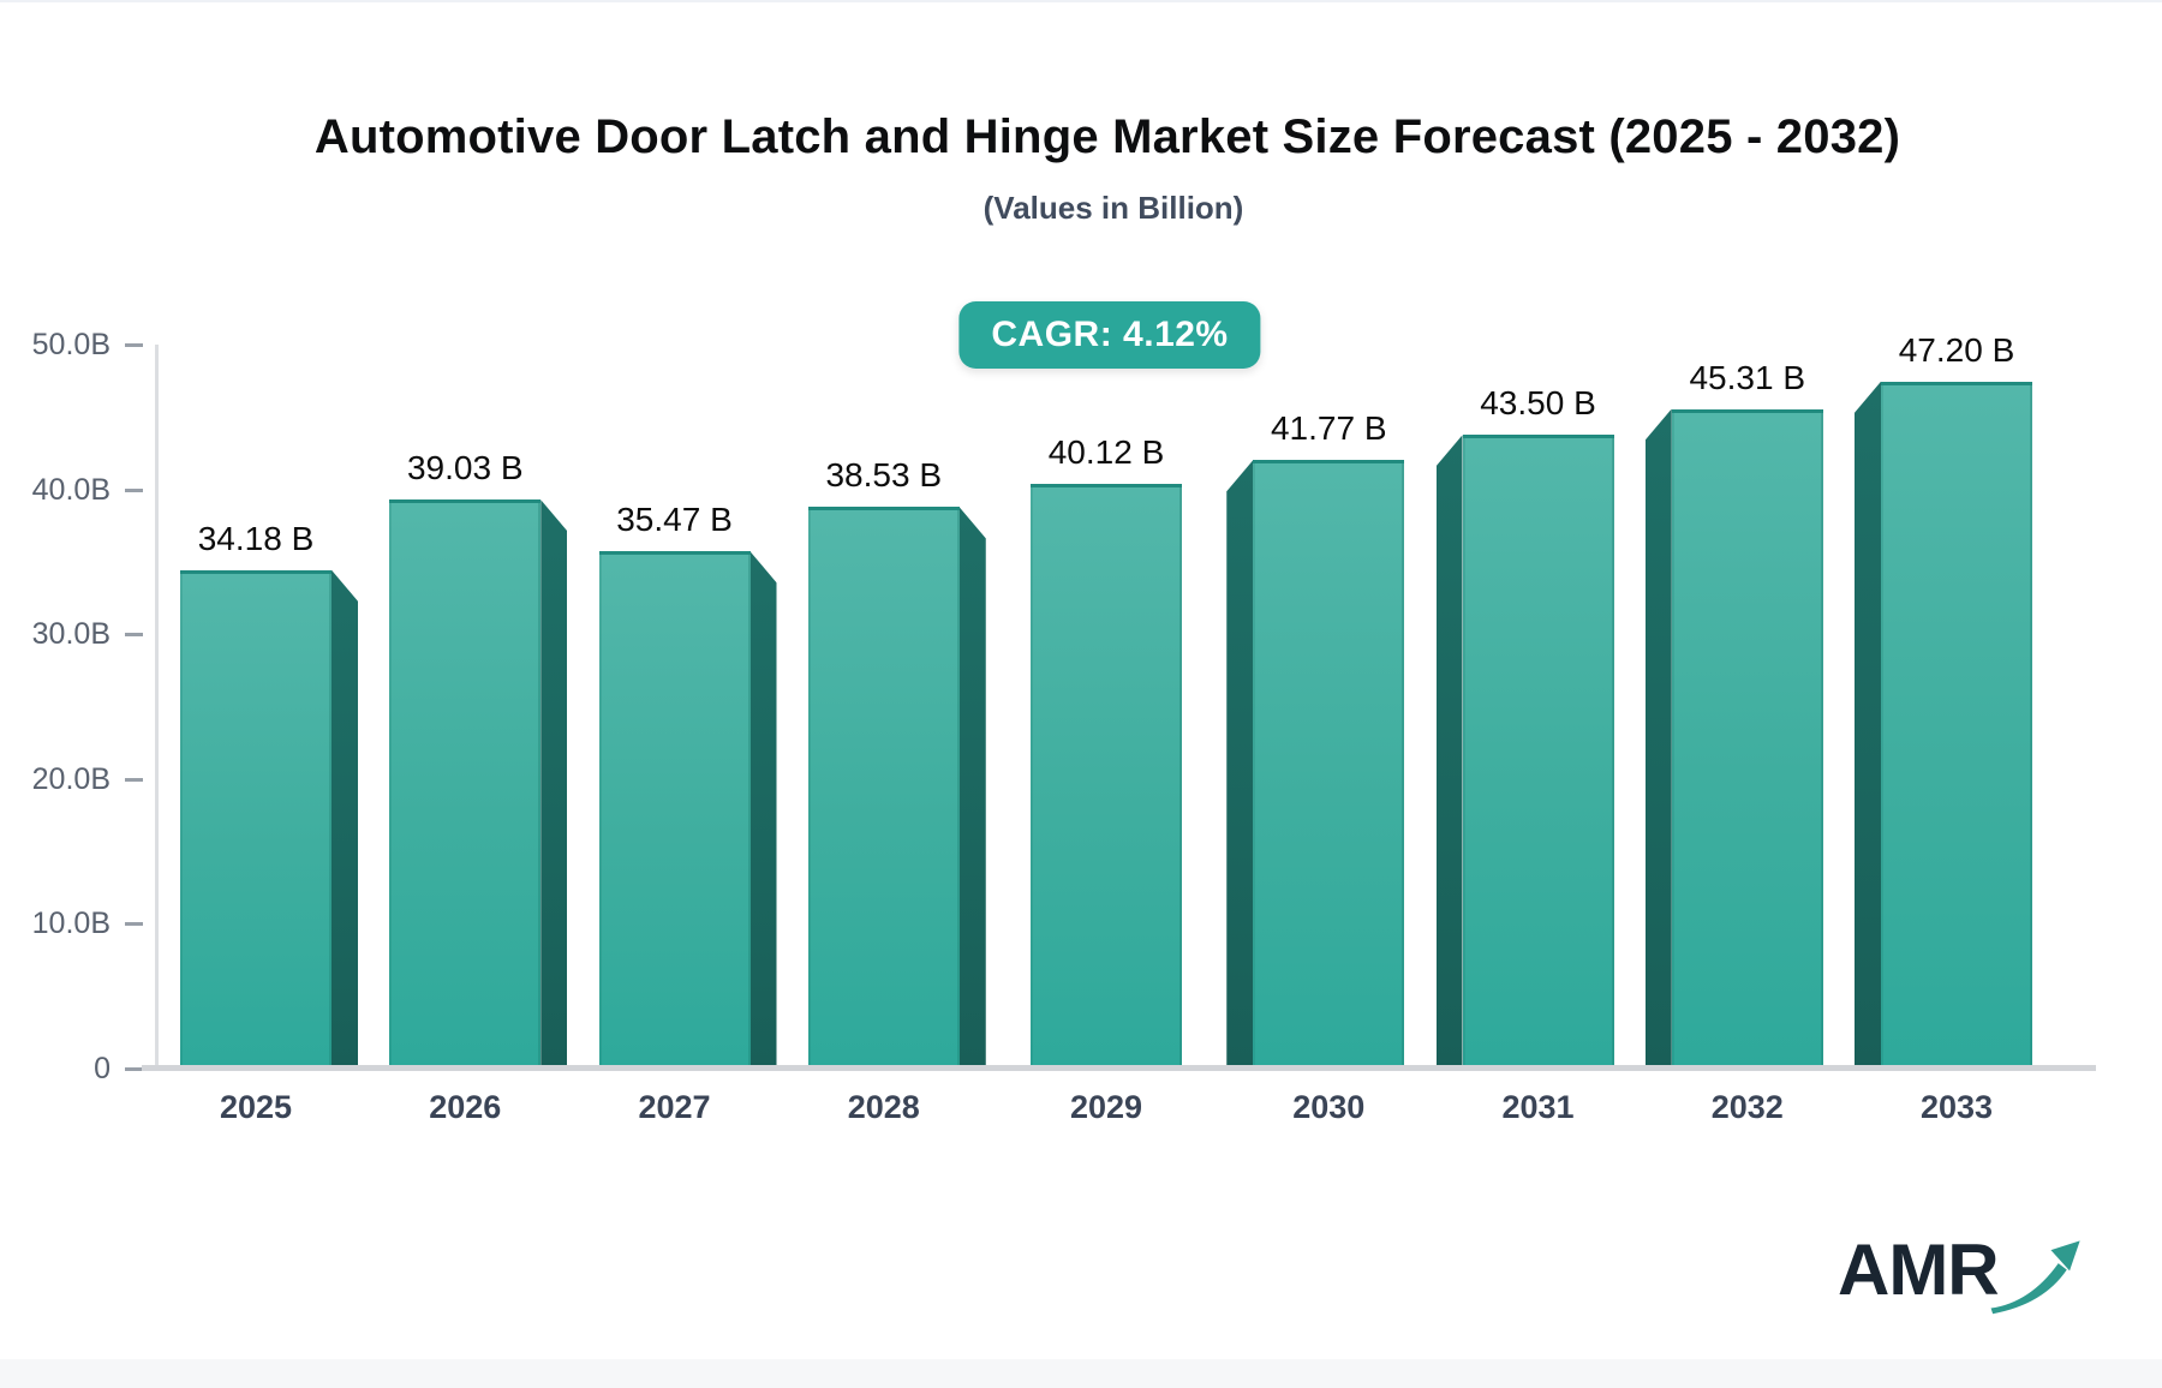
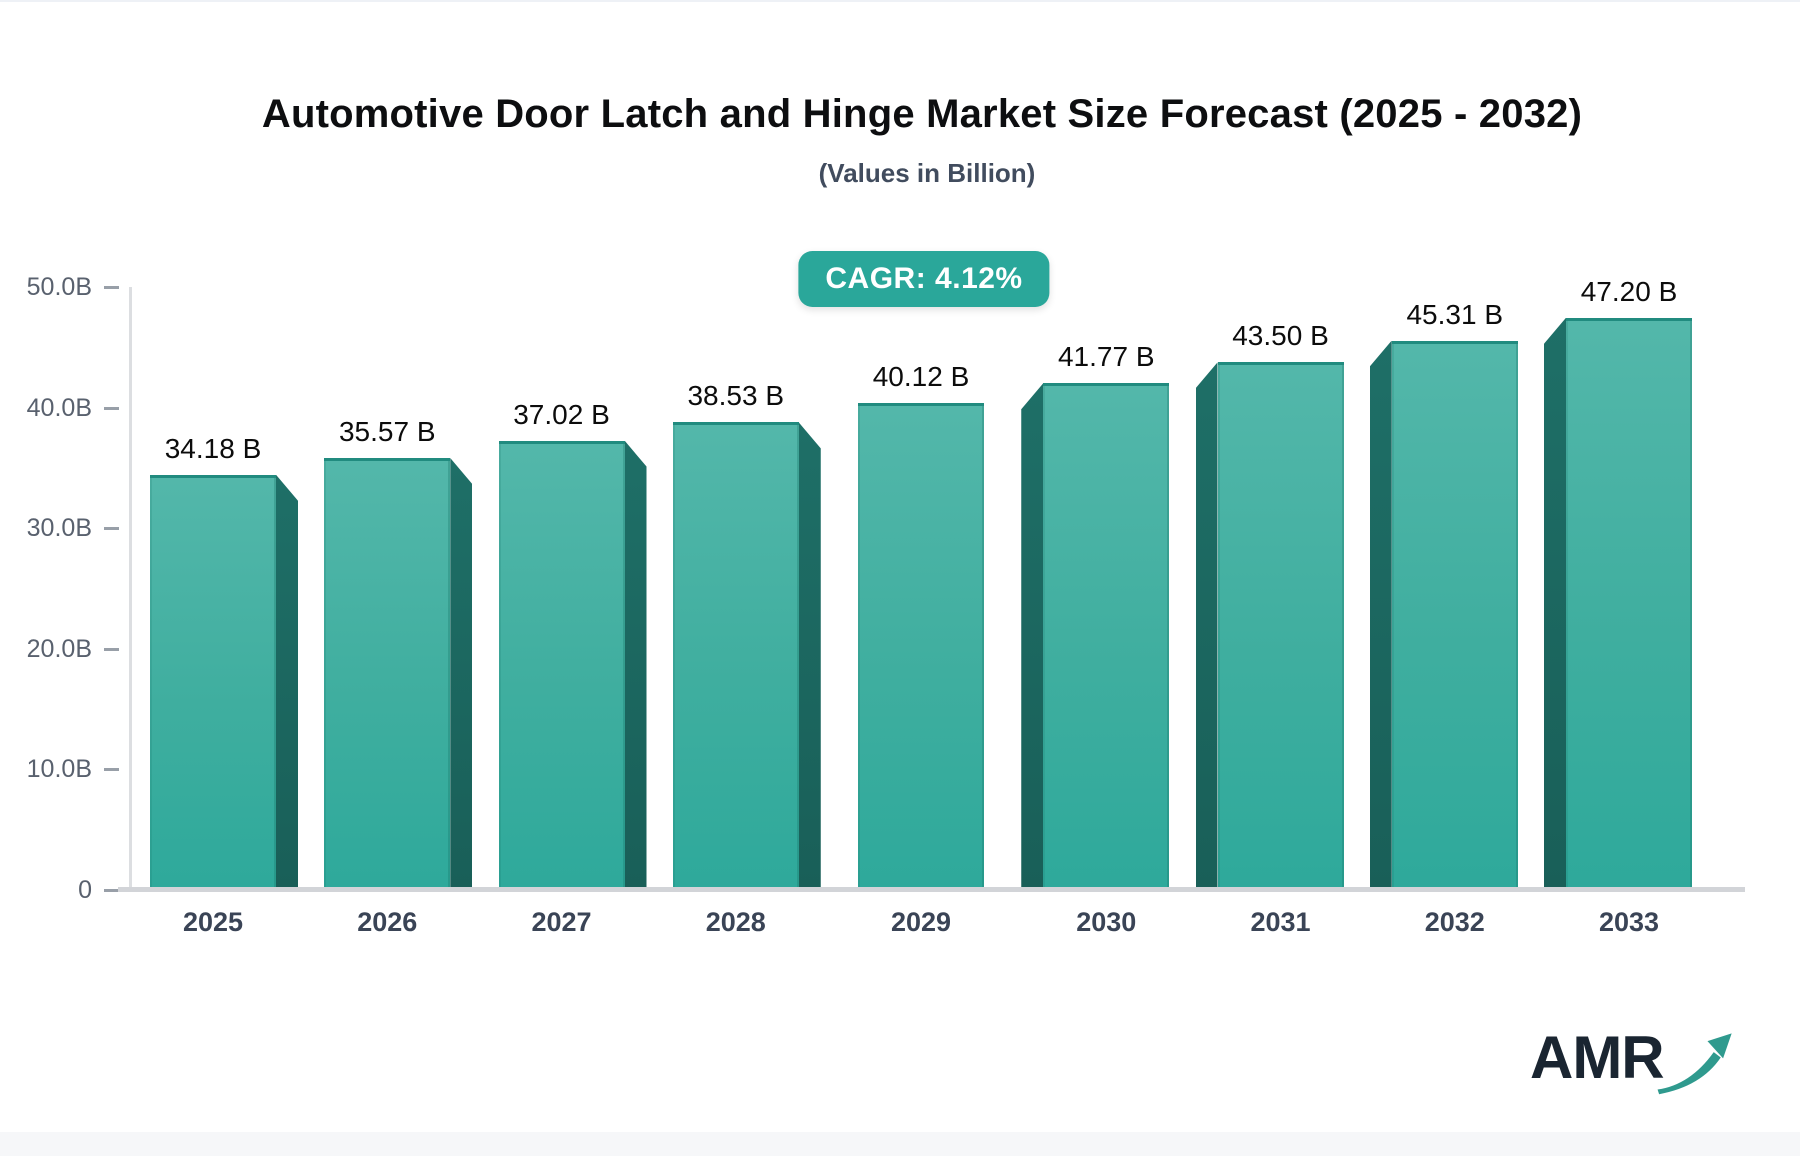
2026: 39.03 -> 35.57
2027: 35.47 -> 37.02
